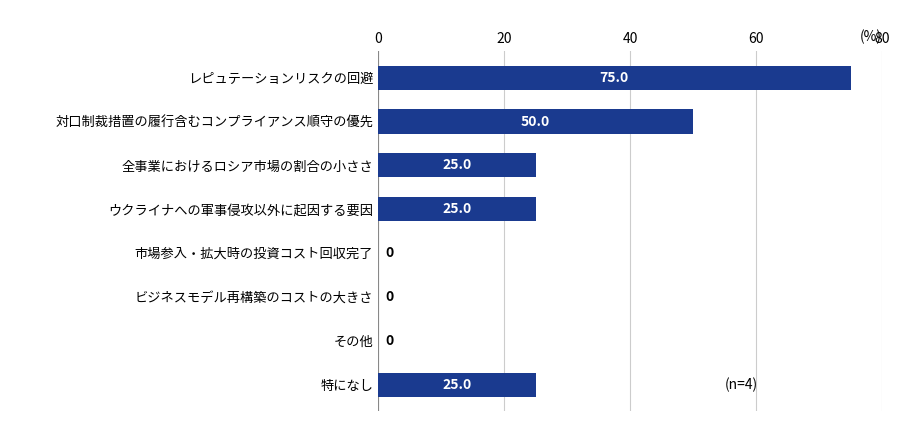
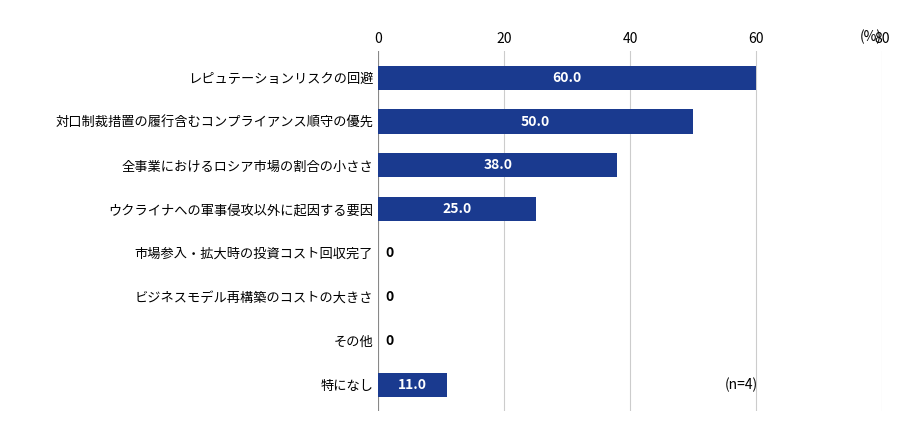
レピュテーションリスクの回避: 75.0 -> 60.0
全事業におけるロシア市場の割合の小ささ: 25.0 -> 38.0
特になし: 25.0 -> 11.0
